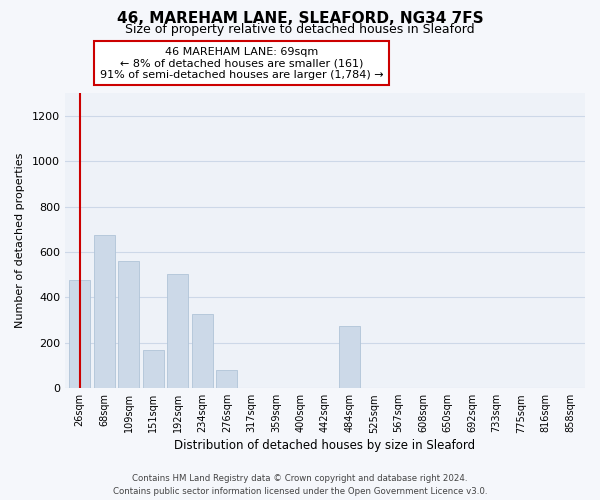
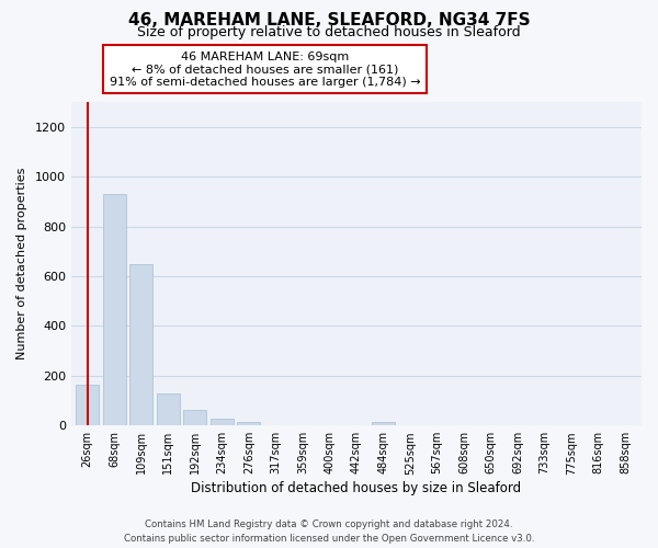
26sqm: 475 -> 163
68sqm: 675 -> 930
109sqm: 560 -> 650
151sqm: 170 -> 128
192sqm: 505 -> 63
234sqm: 325 -> 28
276sqm: 80 -> 14
484sqm: 275 -> 13
